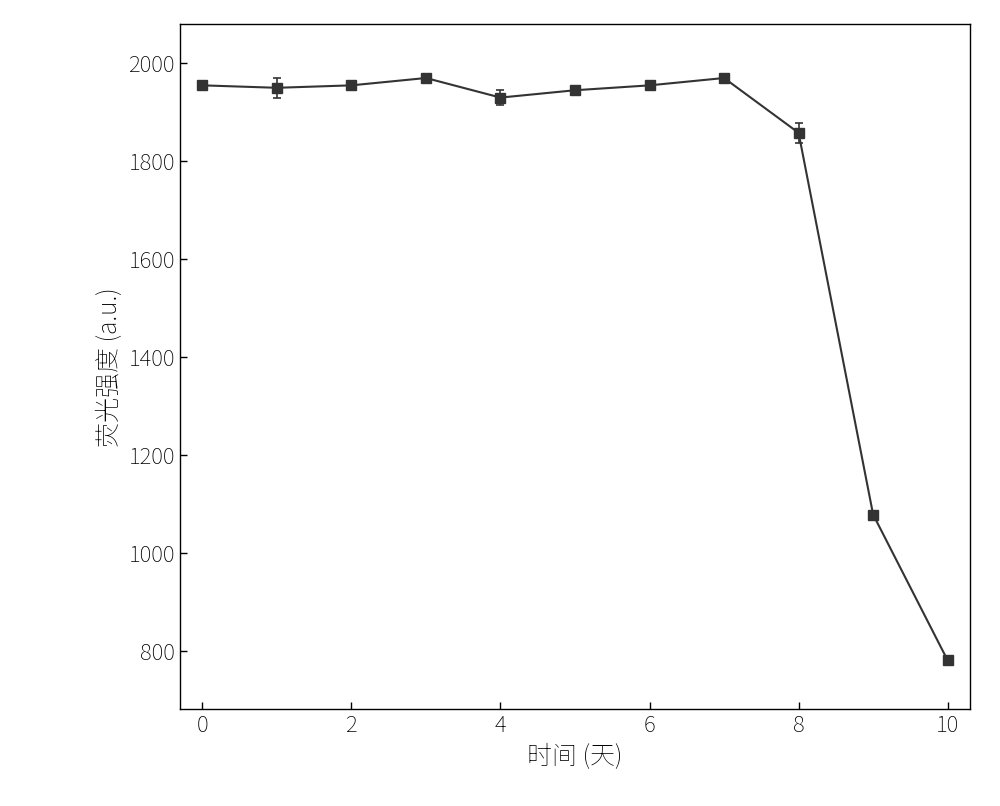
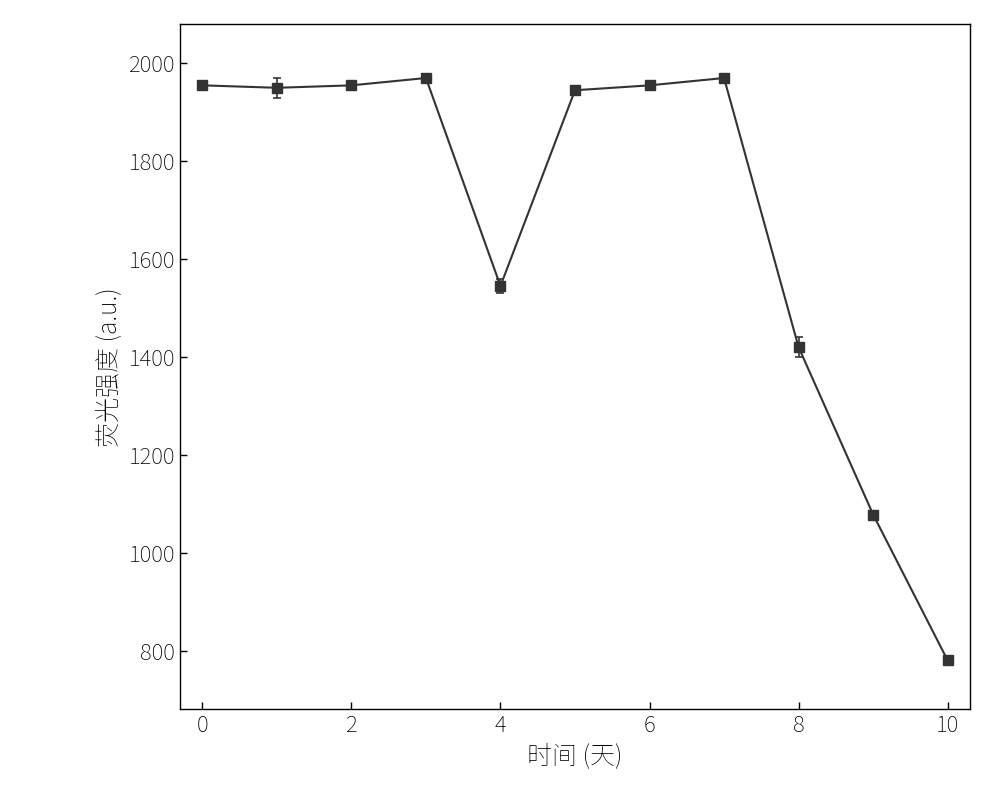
4: 1930 -> 1545
8: 1858 -> 1420
